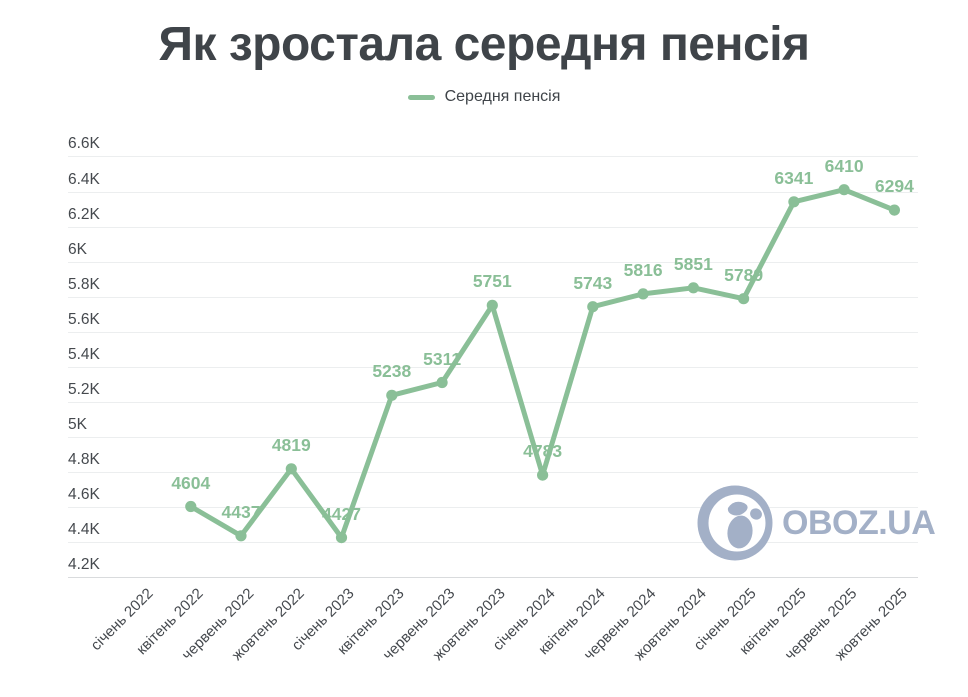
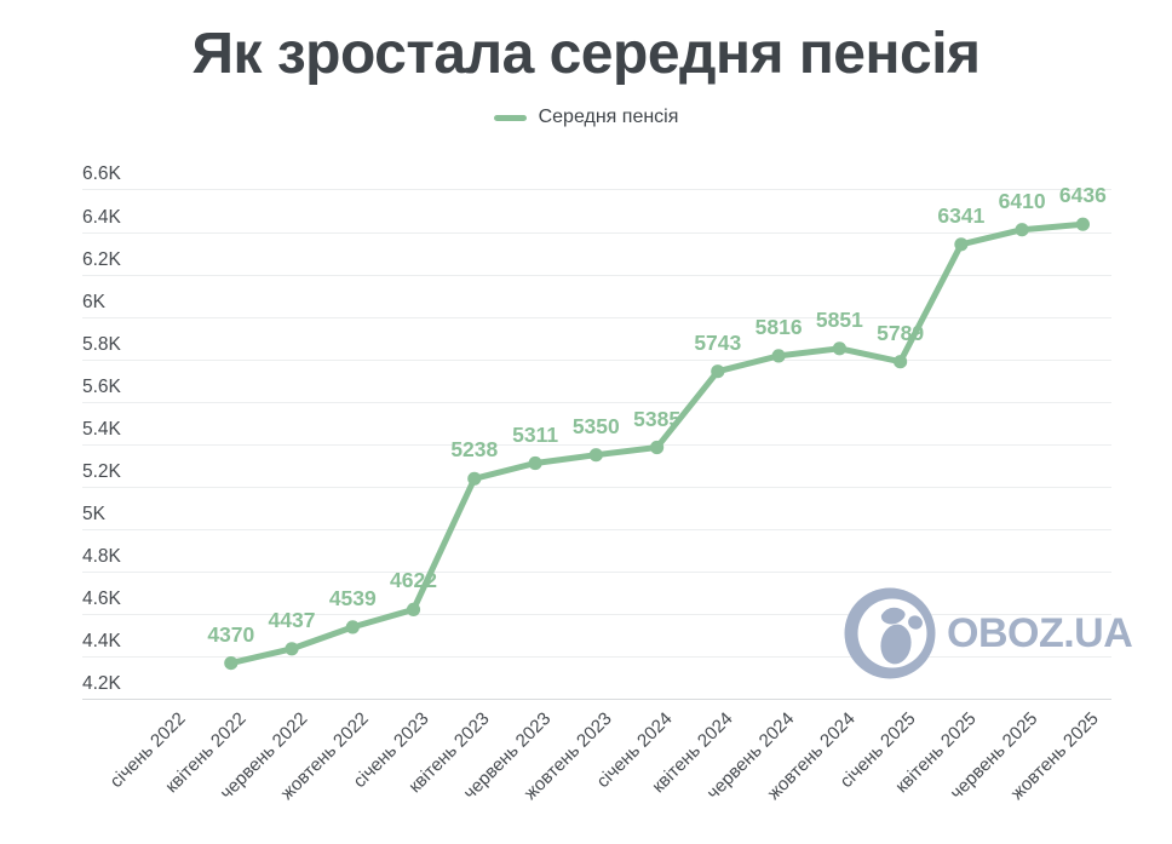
квітень 2022: 4604 -> 4370
жовтень 2022: 4819 -> 4539
січень 2023: 4427 -> 4622
жовтень 2023: 5751 -> 5350
січень 2024: 4783 -> 5385
жовтень 2025: 6294 -> 6436
